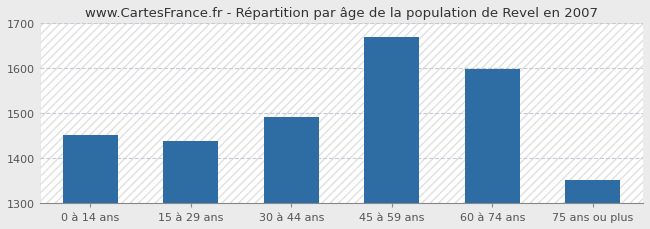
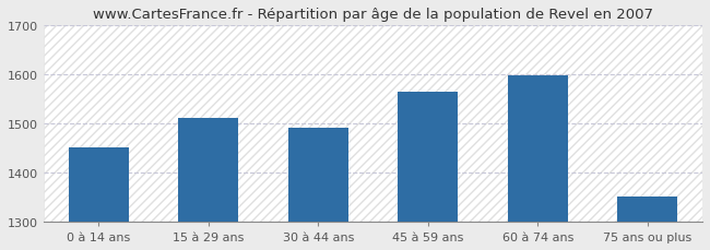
15 à 29 ans: 1438 -> 1510
45 à 59 ans: 1668 -> 1565
